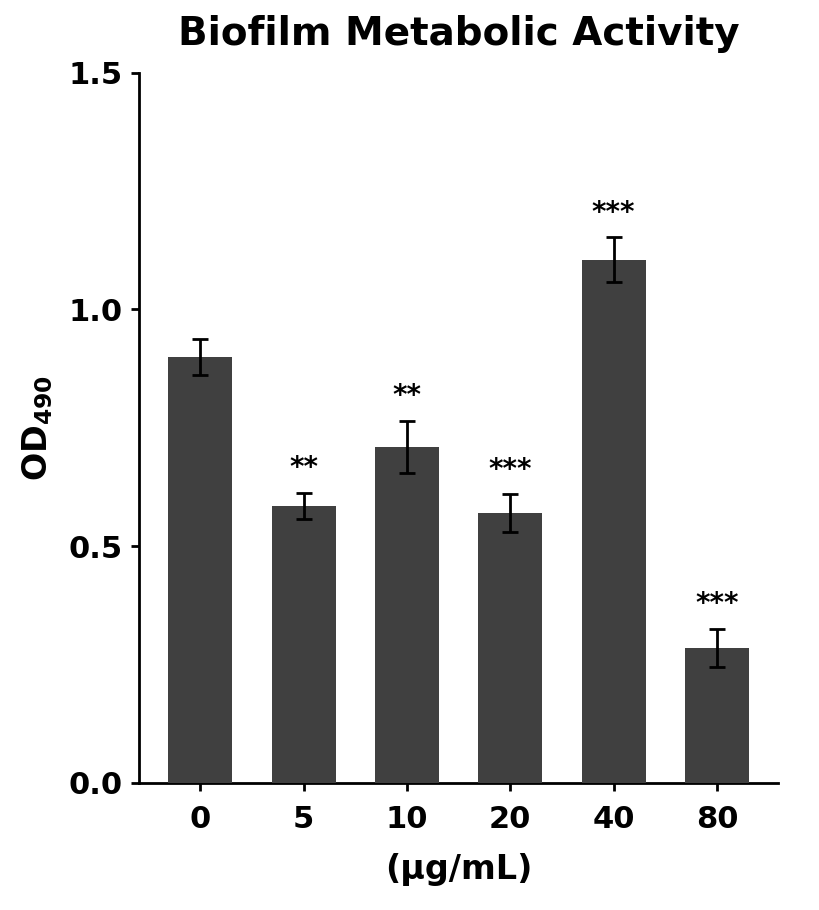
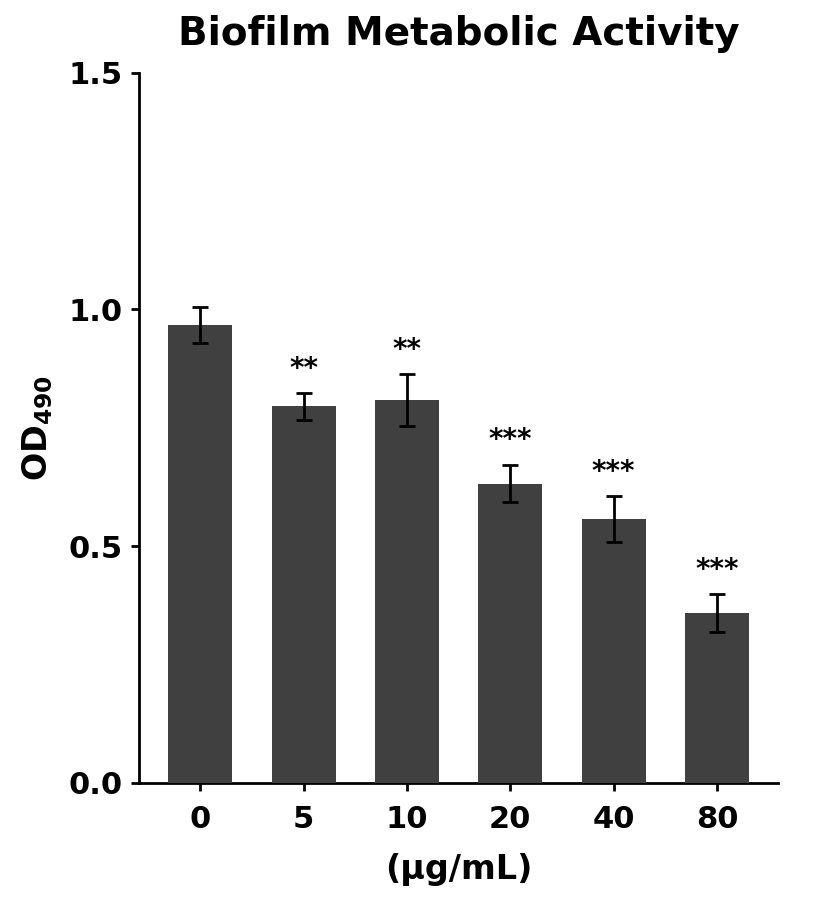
0: 0.900 -> 0.967
5: 0.585 -> 0.795
10: 0.710 -> 0.808
20: 0.570 -> 0.632
40: 1.105 -> 0.557
80: 0.285 -> 0.358
